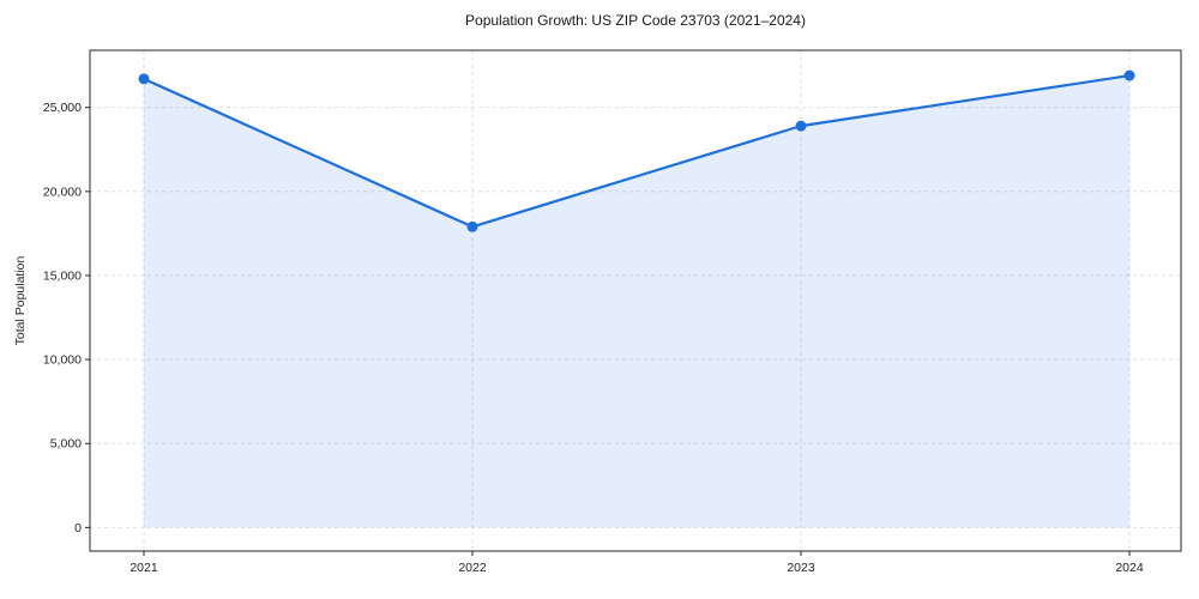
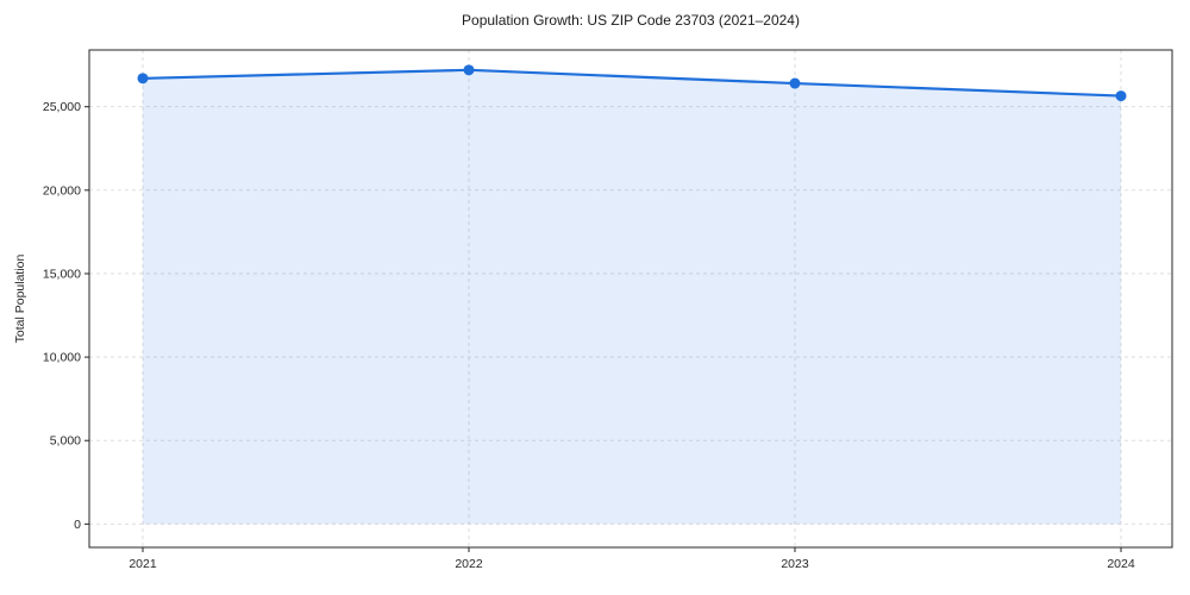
2022: 17900 -> 27200
2023: 23900 -> 26400
2024: 26900 -> 25600
